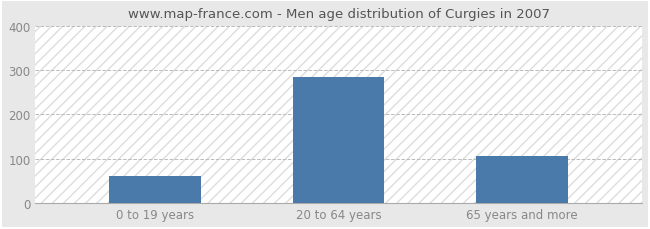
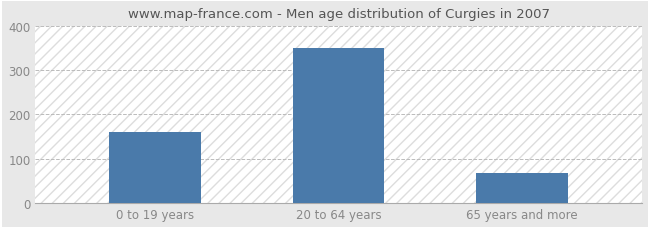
0 to 19 years: 60 -> 160
20 to 64 years: 285 -> 350
65 years and more: 105 -> 68
